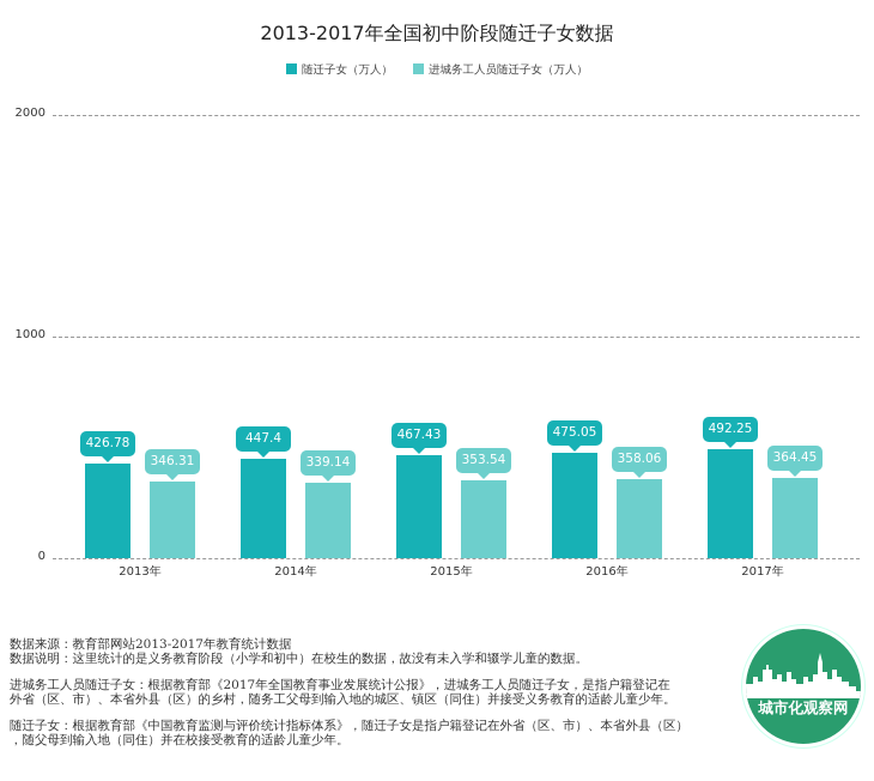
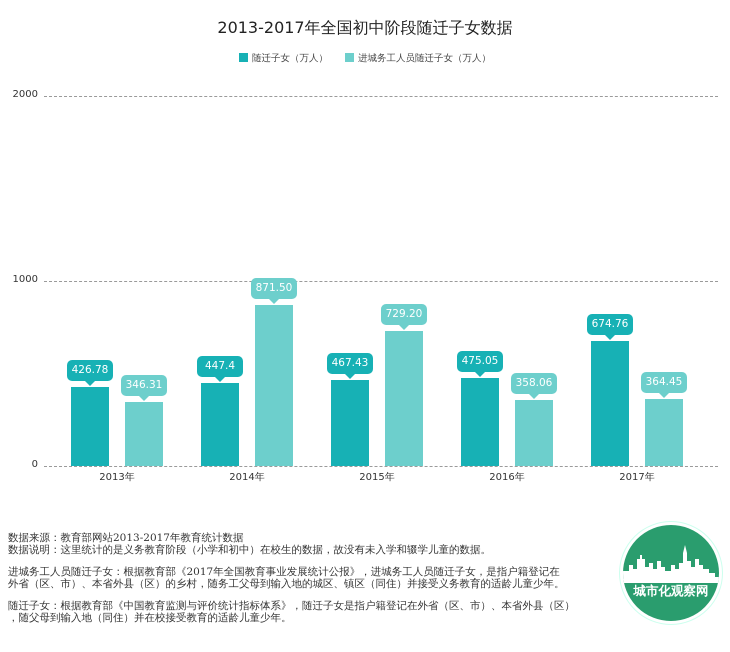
进城务工人员随迁子女（万人）/2014年: 339.14 -> 871.50
进城务工人员随迁子女（万人）/2015年: 353.54 -> 729.20
随迁子女（万人）/2017年: 492.25 -> 674.76
